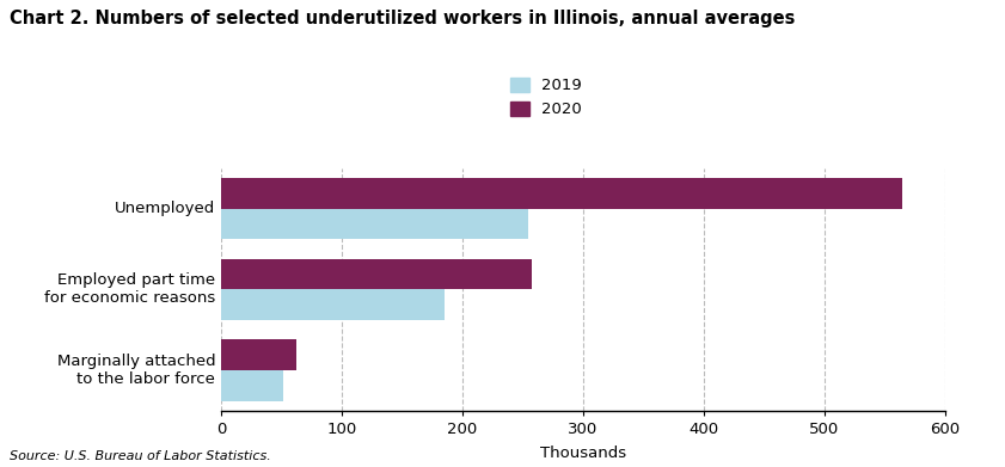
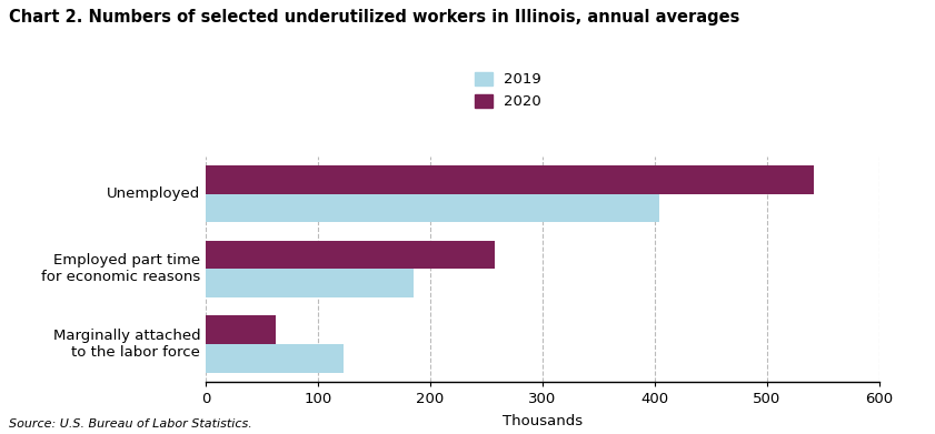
2020/Unemployed: 565 -> 542
2019/Unemployed: 255 -> 404
2019/Marginally attached to the labor force: 52 -> 123
